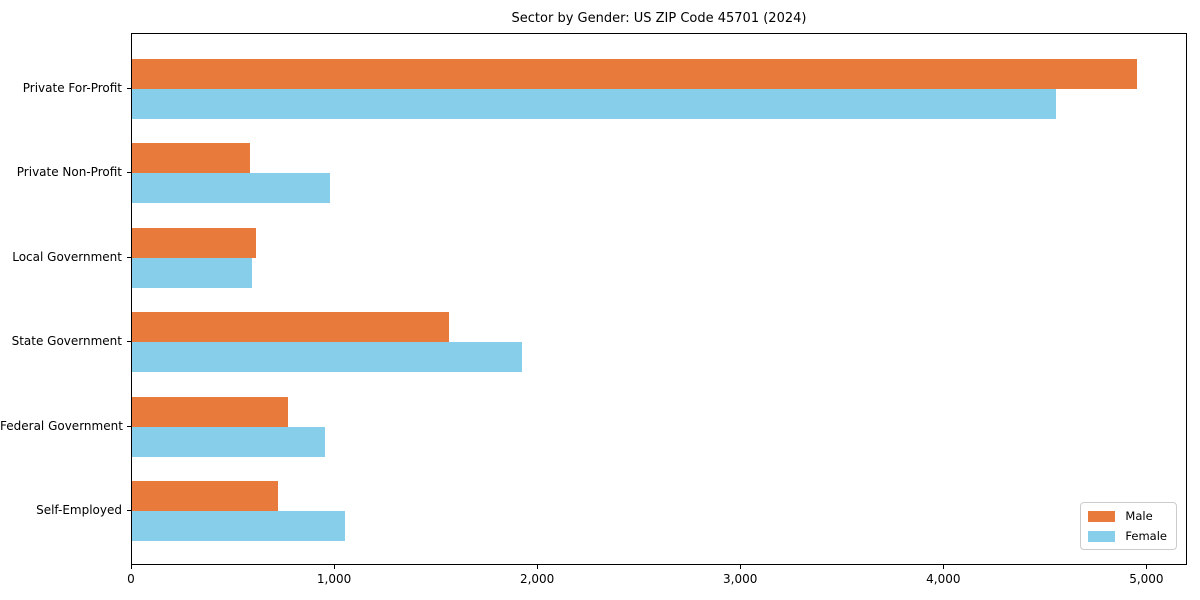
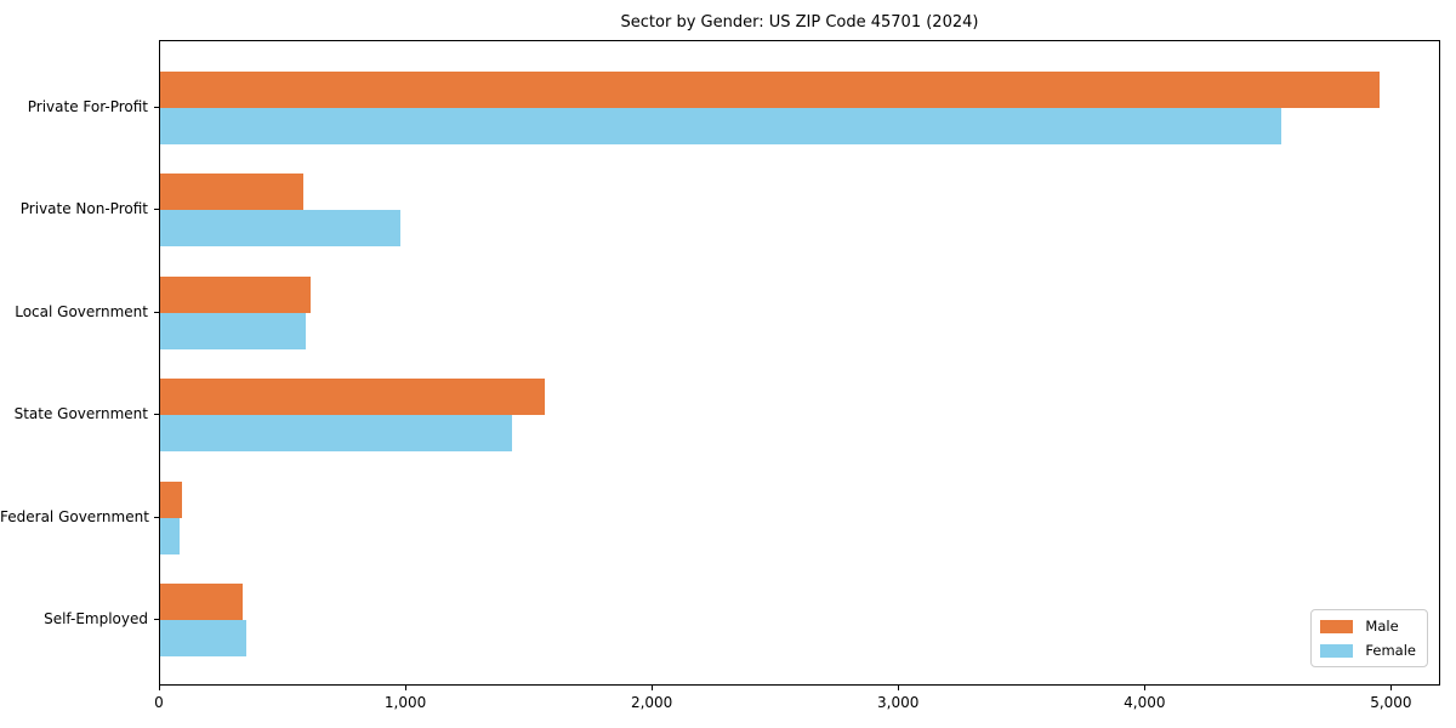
Female/State Government: 1920 -> 1430
Male/Federal Government: 770 -> 90
Female/Federal Government: 950 -> 80
Male/Self-Employed: 720 -> 340
Female/Self-Employed: 1050 -> 350
